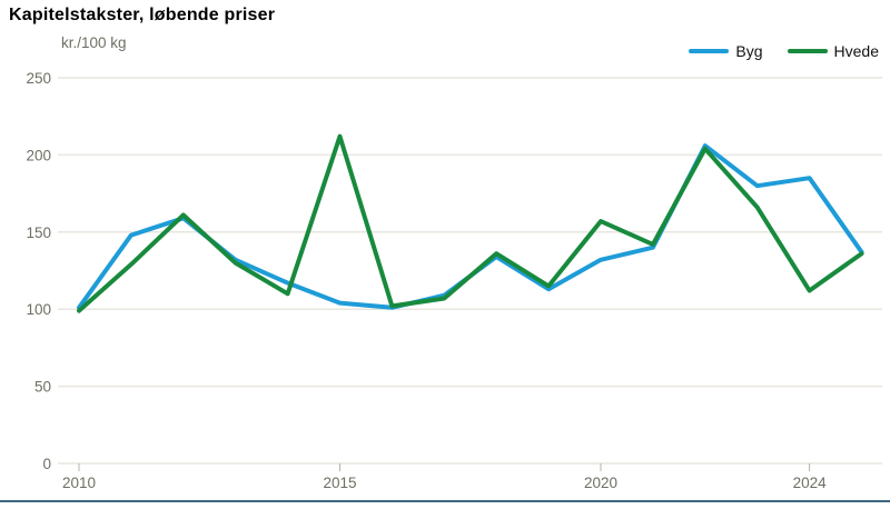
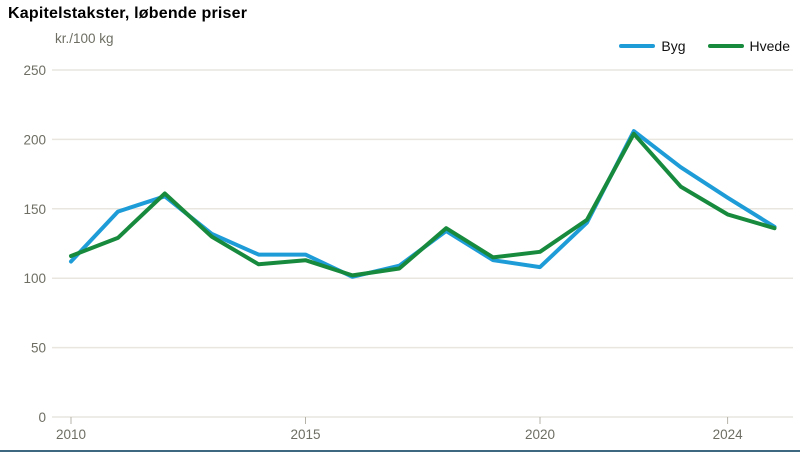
Byg/2010: 101 -> 112
Hvede/2010: 99 -> 116
Byg/2015: 104 -> 117
Hvede/2015: 212 -> 113
Byg/2020: 132 -> 108
Hvede/2020: 157 -> 119
Byg/2024: 185 -> 158
Hvede/2024: 112 -> 146
